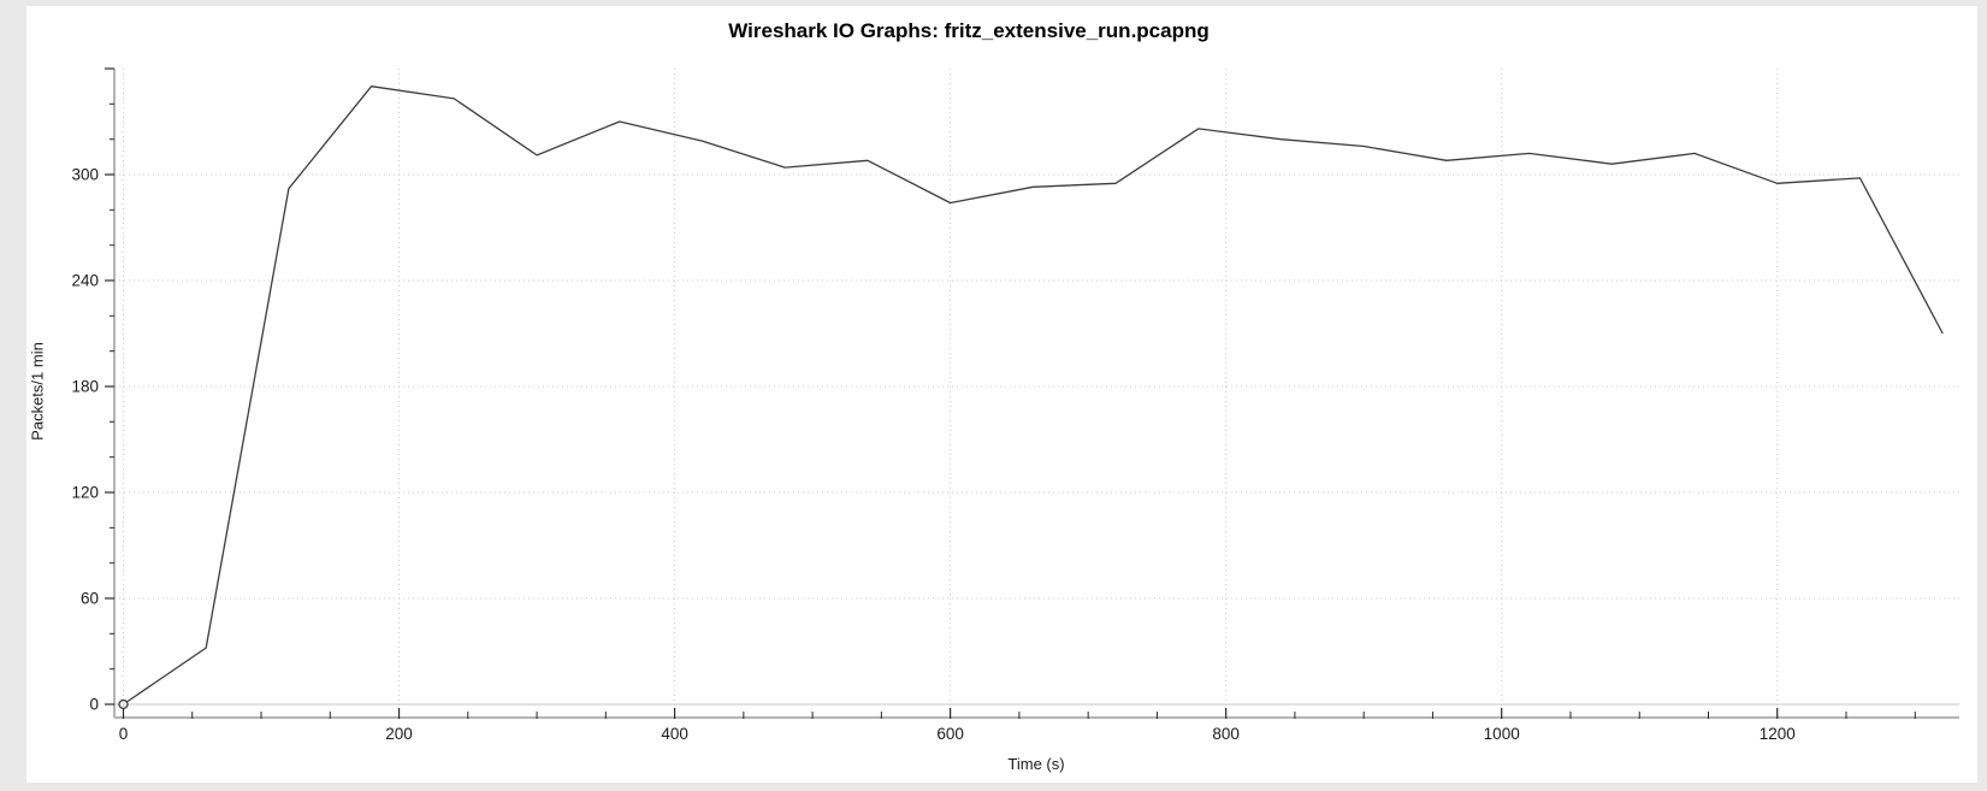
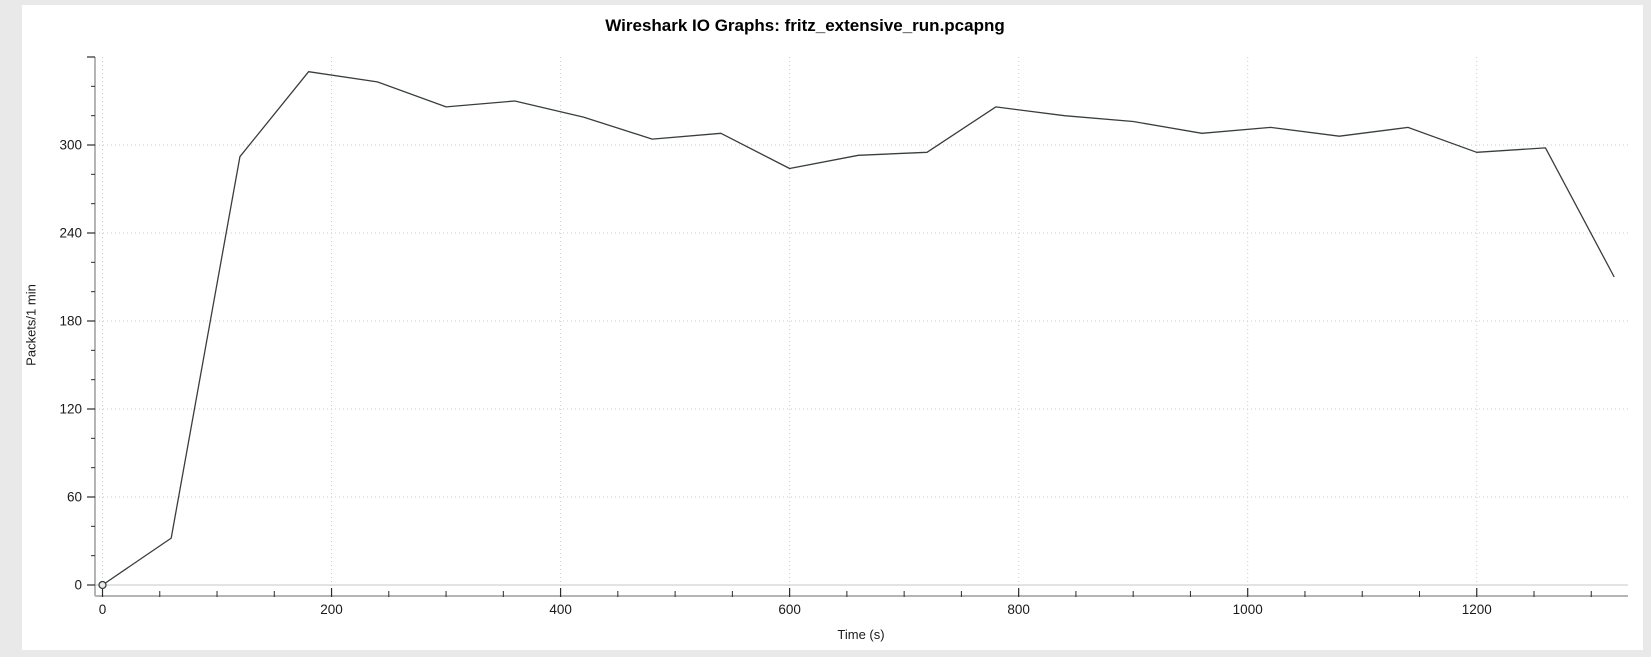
300: 311 -> 326
